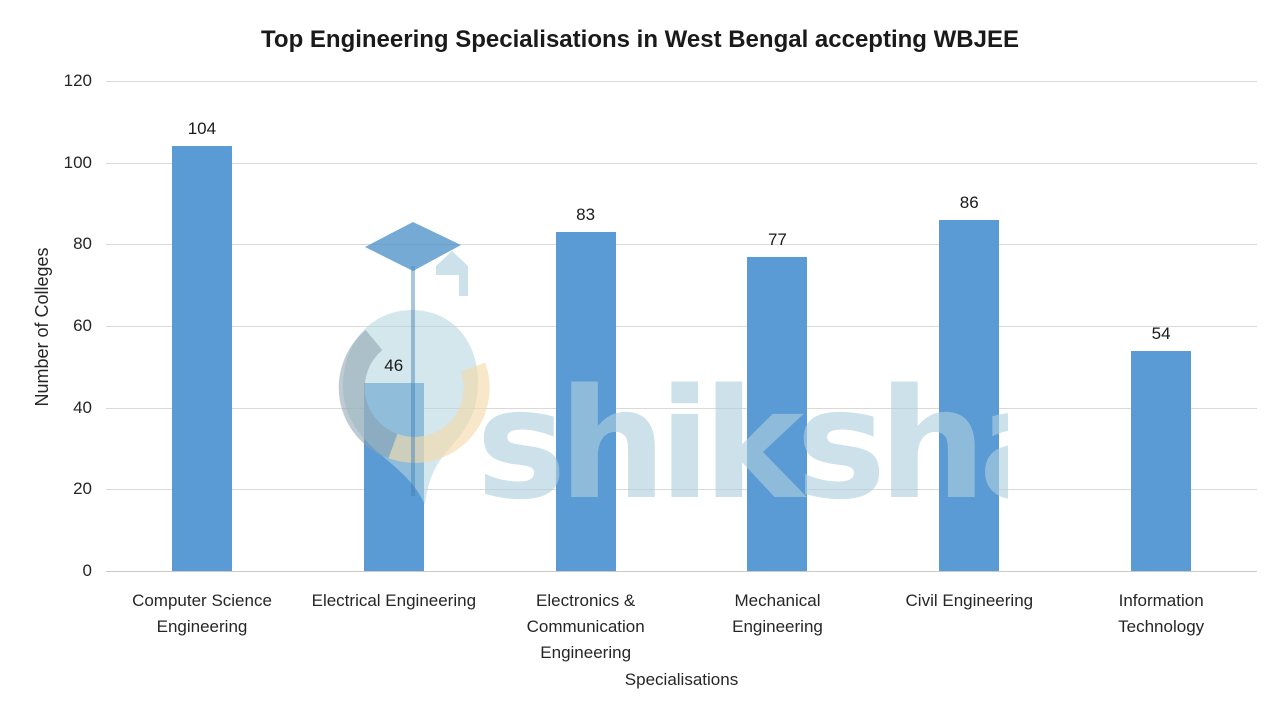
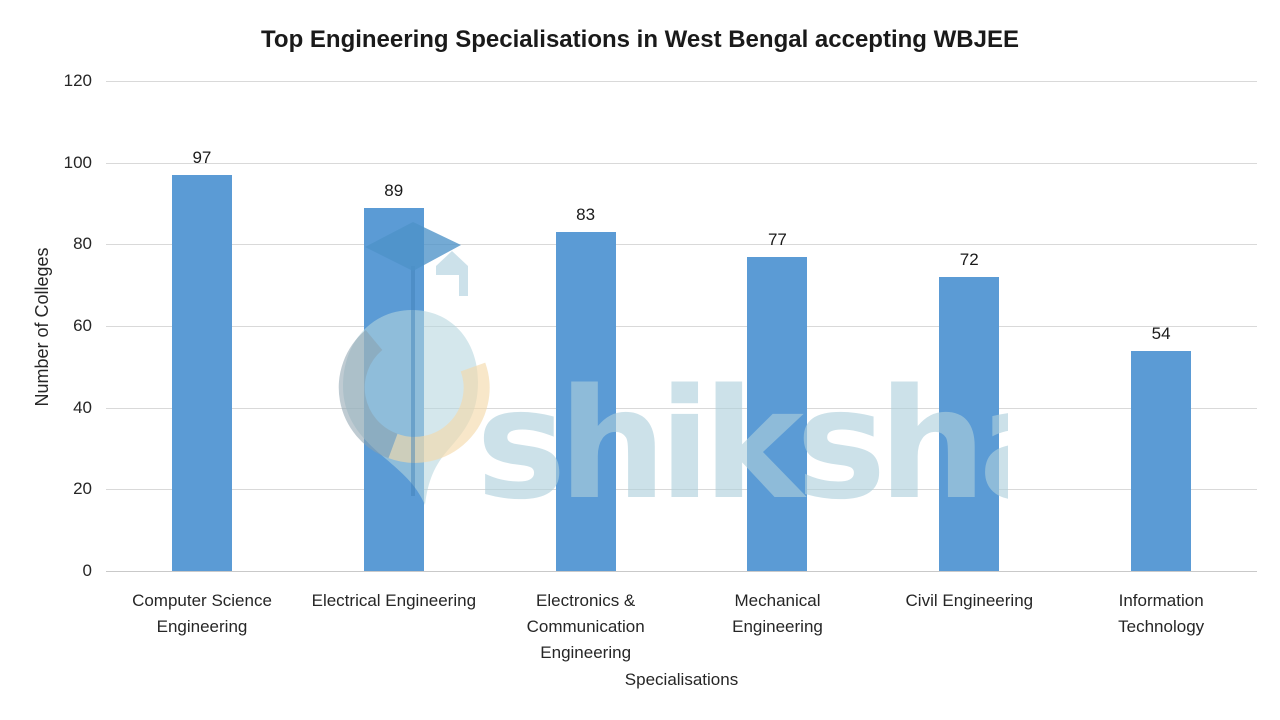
Computer Science Engineering: 104 -> 97
Electrical Engineering: 46 -> 89
Civil Engineering: 86 -> 72
